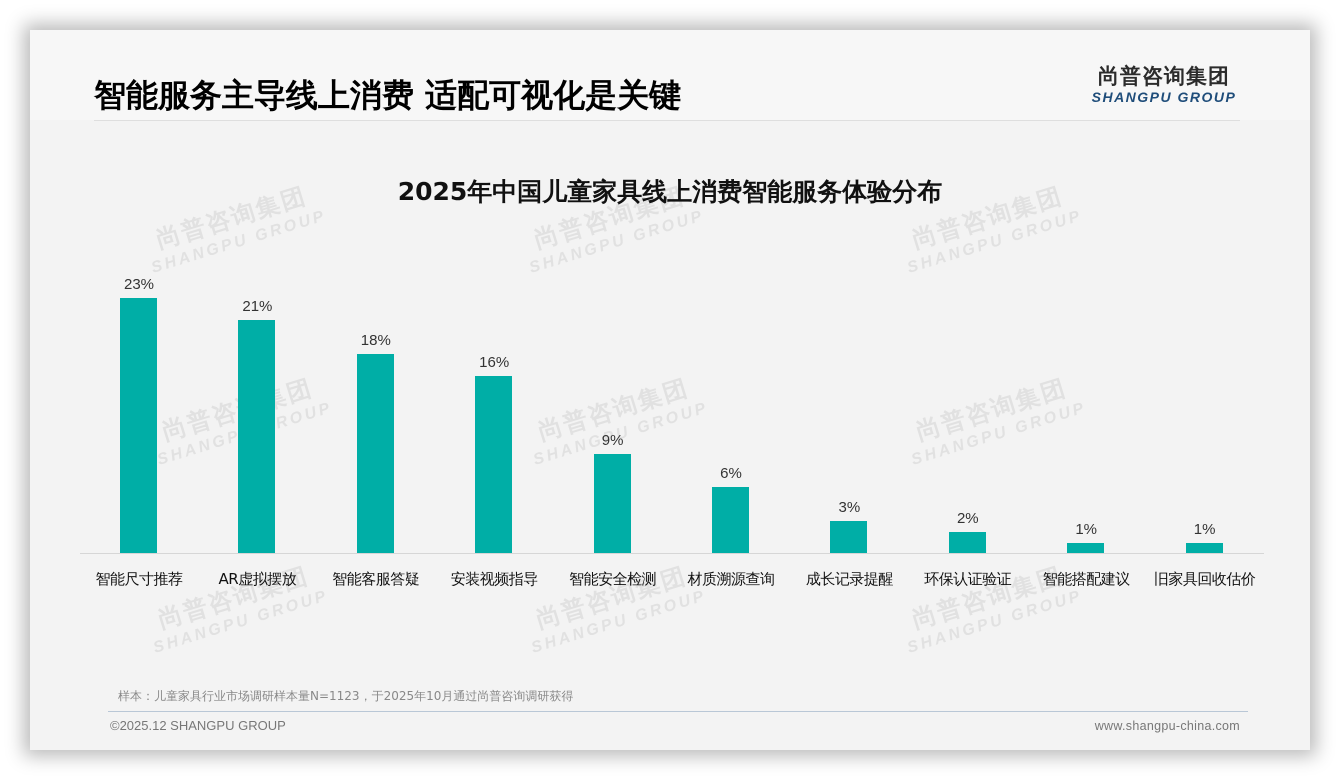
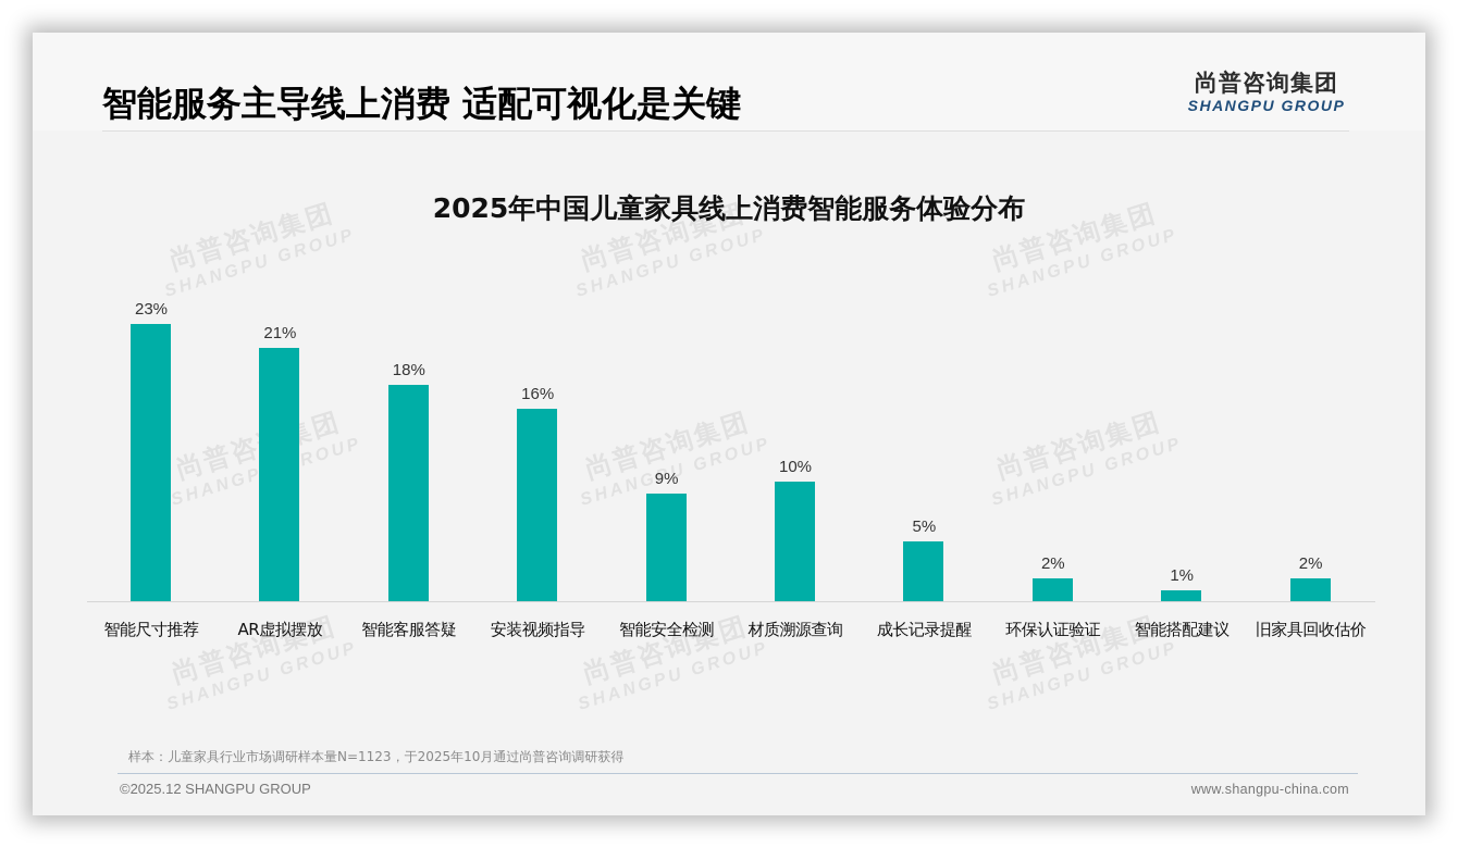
材质溯源查询: 6% -> 10%
成长记录提醒: 3% -> 5%
旧家具回收估价: 1% -> 2%
